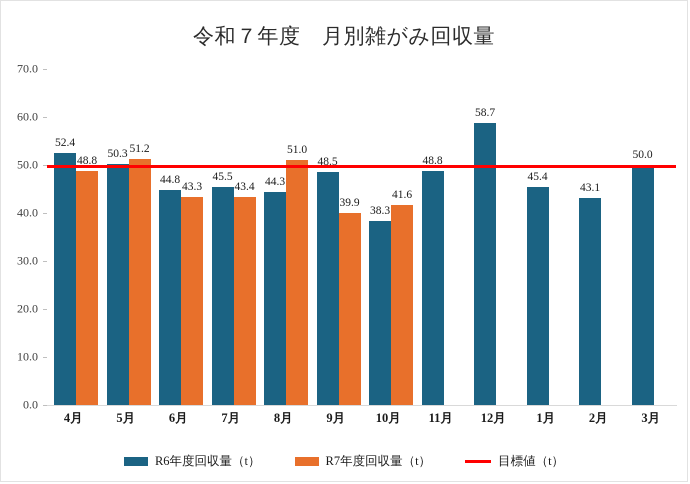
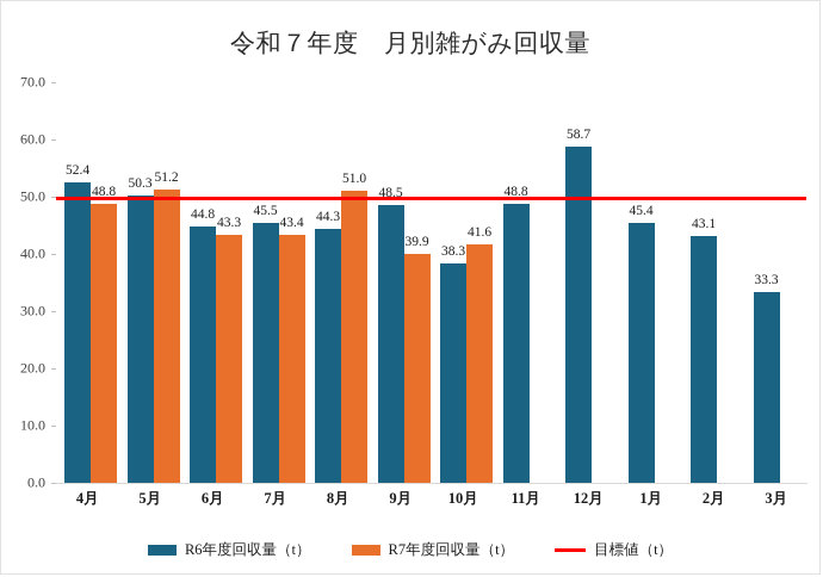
R6年度回収量（t）/3月: 50.0 -> 33.3
